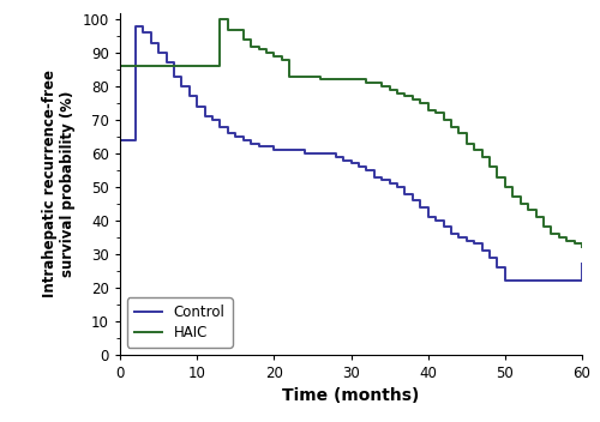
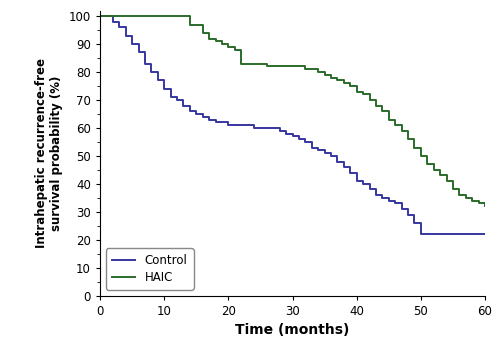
Control/0: 64 -> 100
HAIC/0: 86 -> 100
Control/60: 27 -> 22
